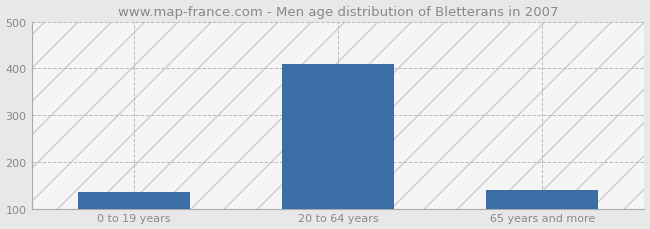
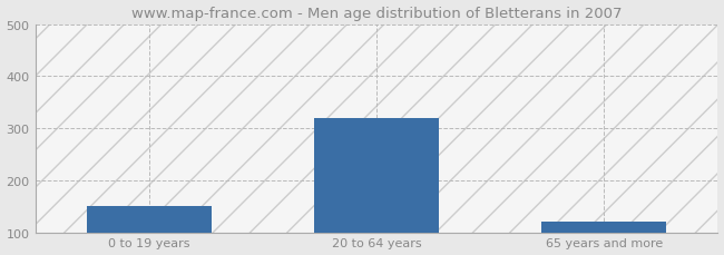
0 to 19 years: 135 -> 150
20 to 64 years: 410 -> 320
65 years and more: 140 -> 120
